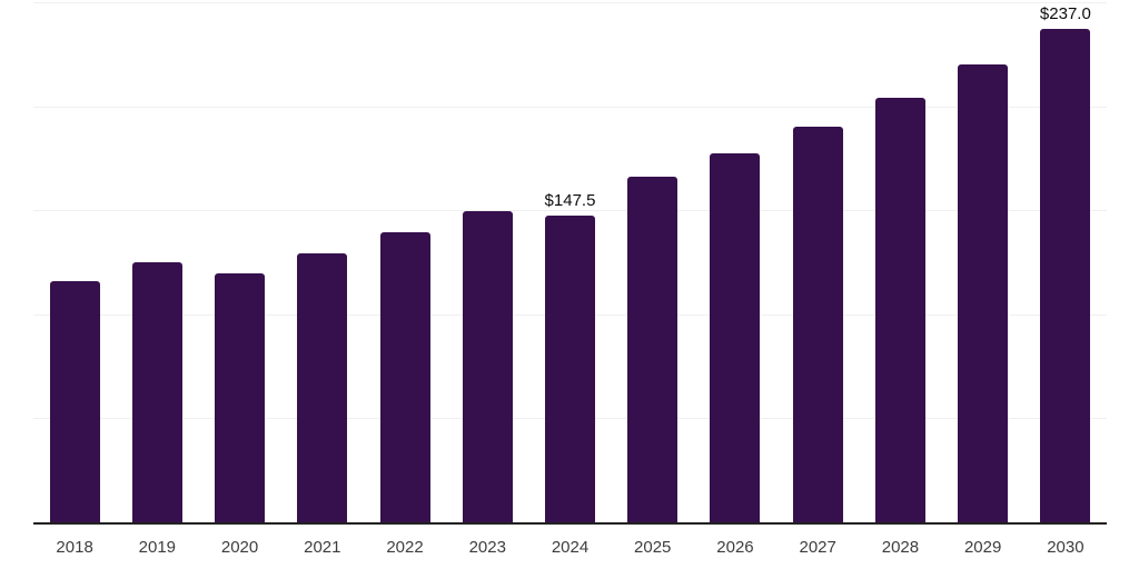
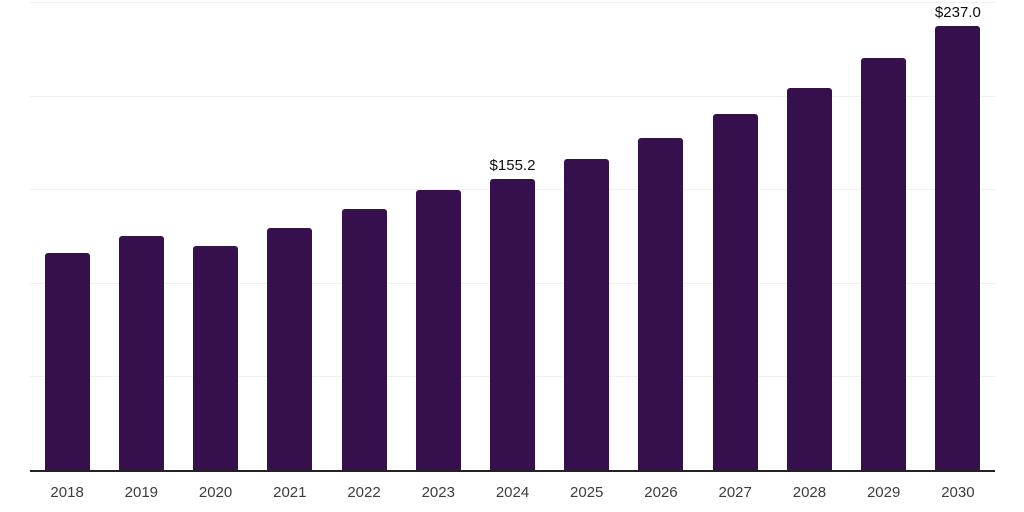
2024: $147.5 -> $155.2
